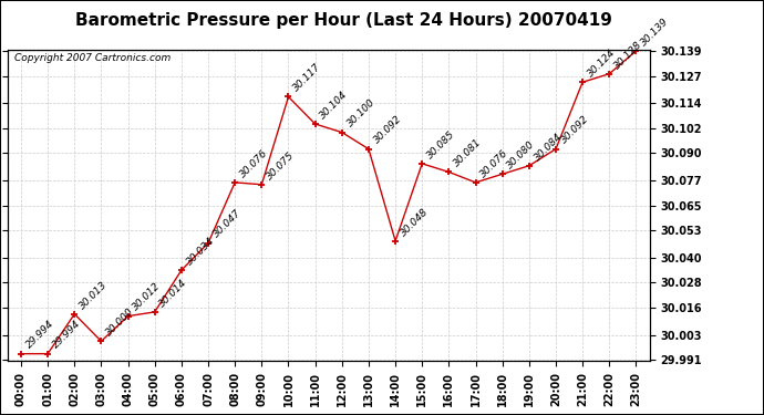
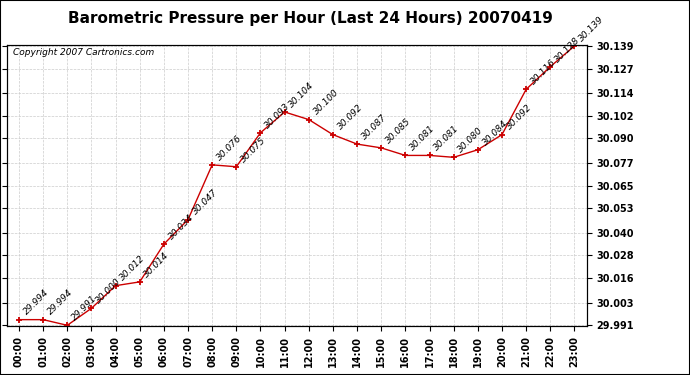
02:00: 30.013 -> 29.991
10:00: 30.117 -> 30.093
14:00: 30.048 -> 30.087
17:00: 30.076 -> 30.081
21:00: 30.124 -> 30.116
